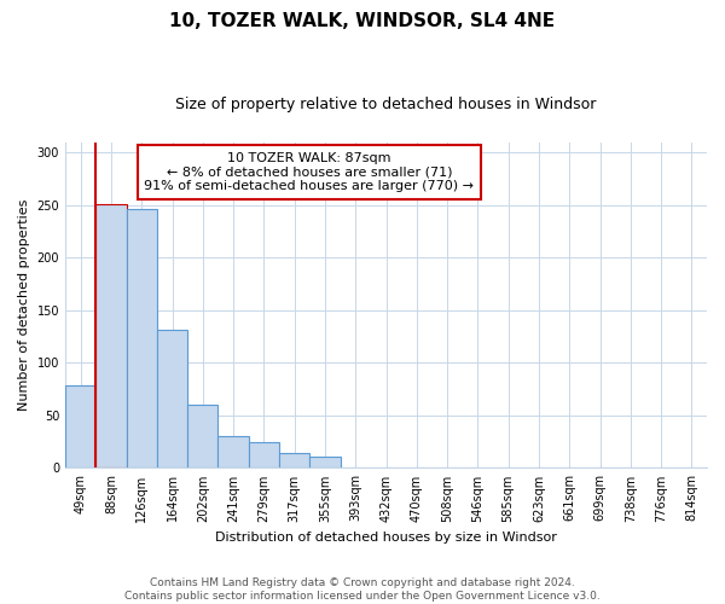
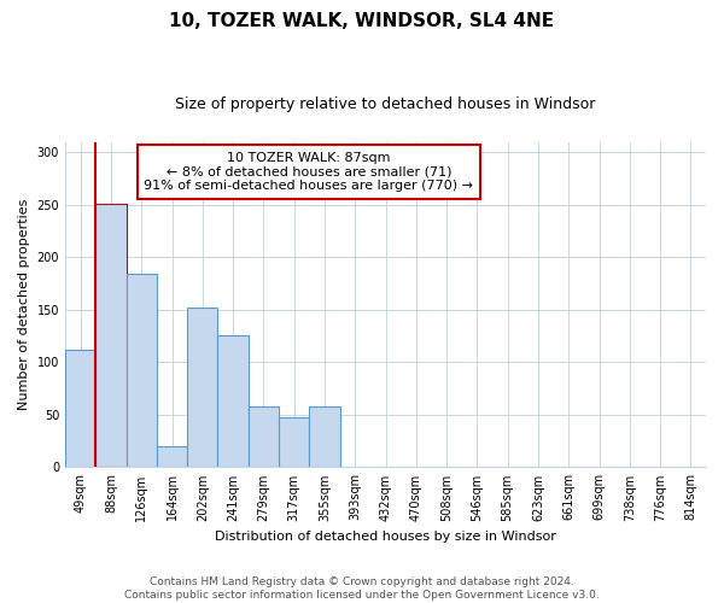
49sqm: 79 -> 112
126sqm: 246 -> 184
164sqm: 132 -> 20
202sqm: 60 -> 152
241sqm: 30 -> 126
279sqm: 25 -> 58
317sqm: 14 -> 48
355sqm: 11 -> 58
